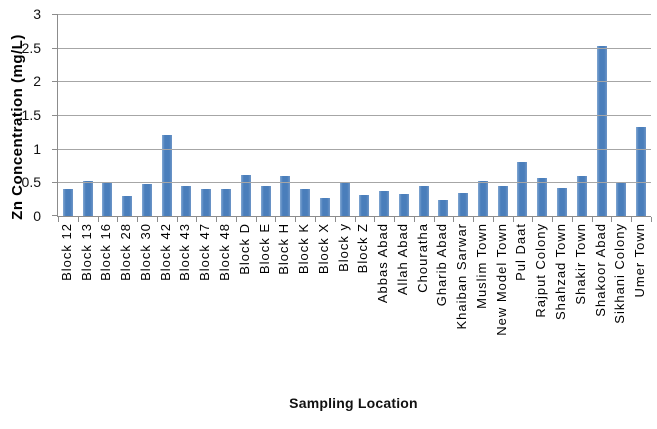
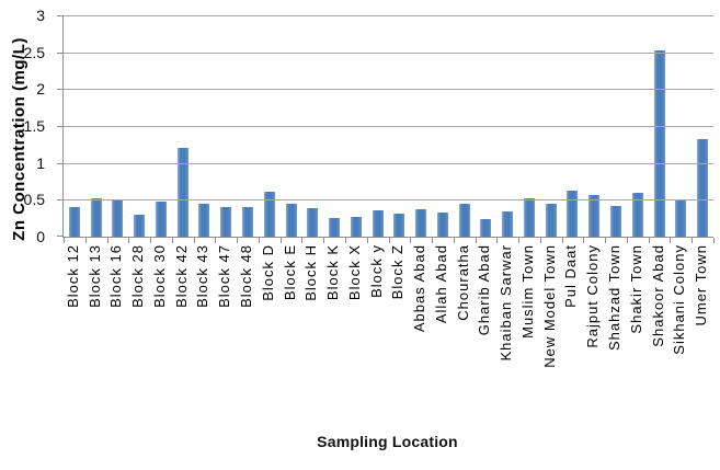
Block H: 0.6 -> 0.4
Block K: 0.4 -> 0.2
Block y: 0.5 -> 0.3
Pul Daat: 0.8 -> 0.6
